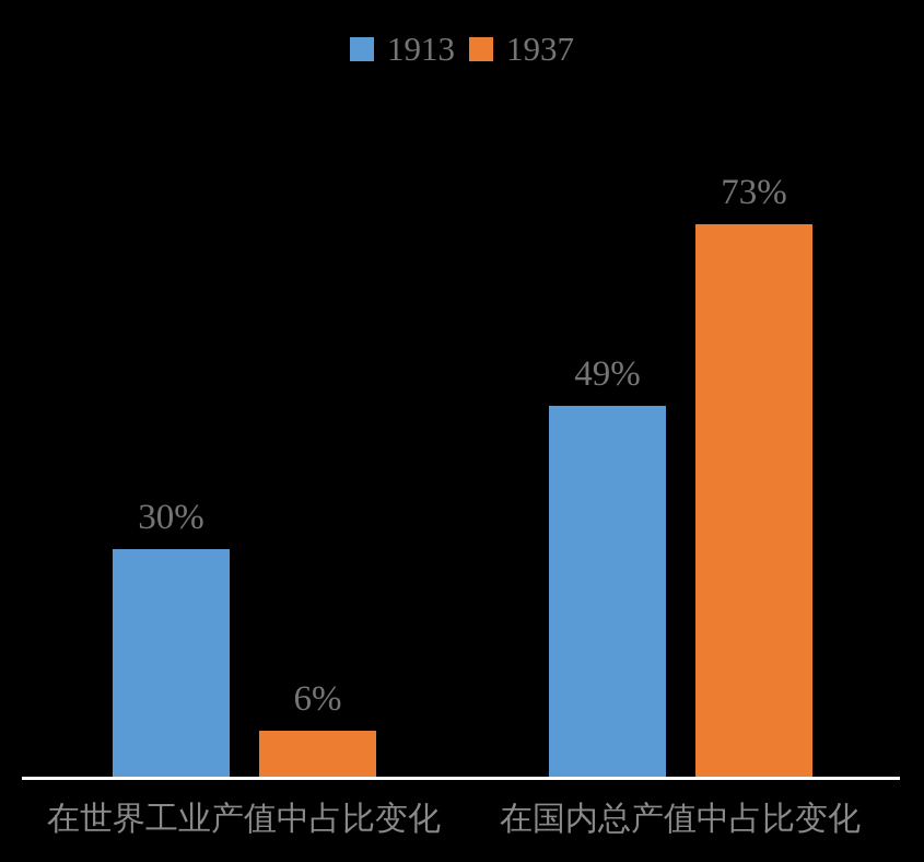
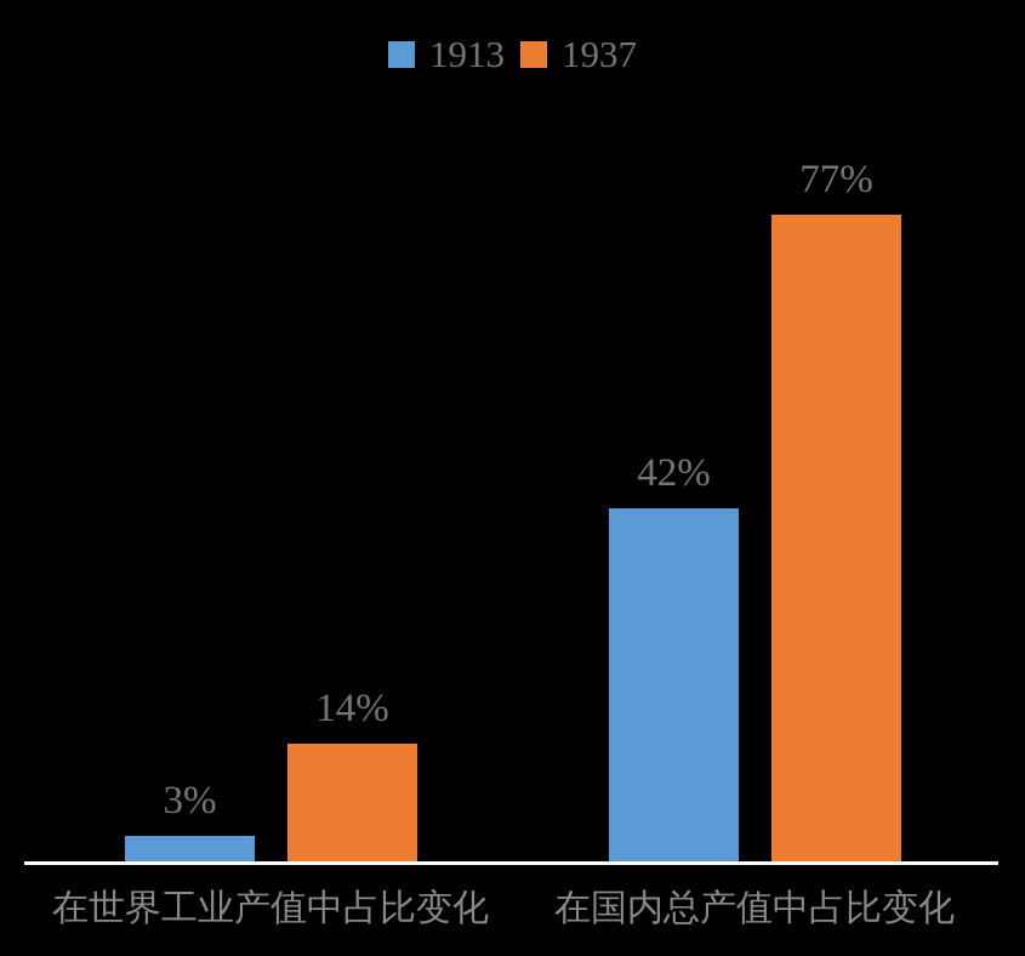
1913/在世界工业产值中占比变化: 30% -> 3%
1937/在世界工业产值中占比变化: 6% -> 14%
1913/在国内总产值中占比变化: 49% -> 42%
1937/在国内总产值中占比变化: 73% -> 77%
